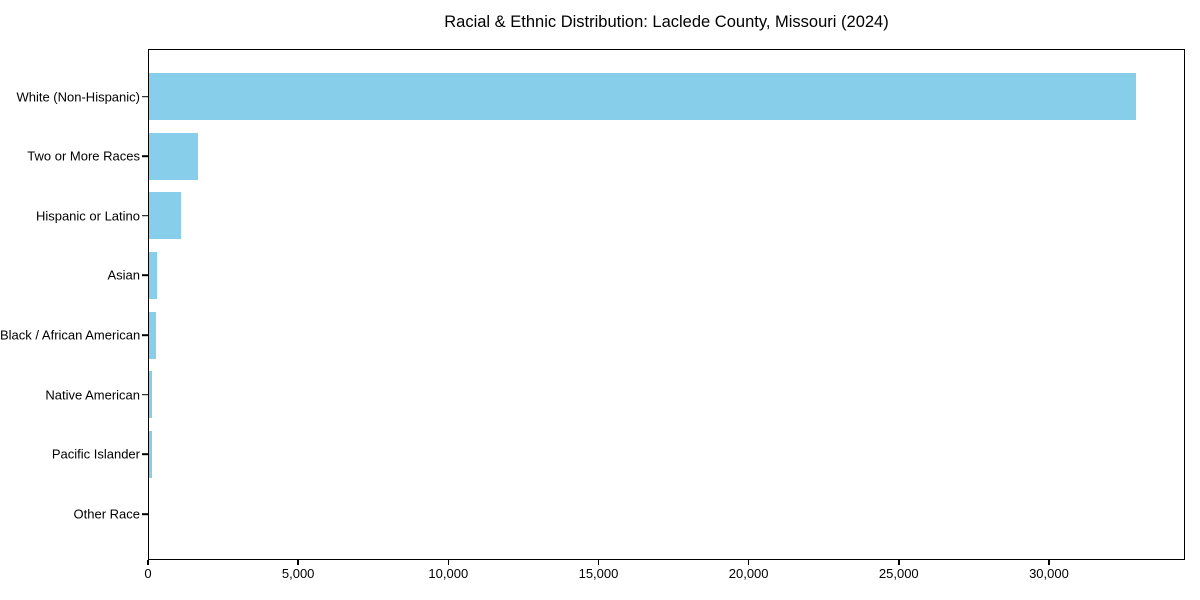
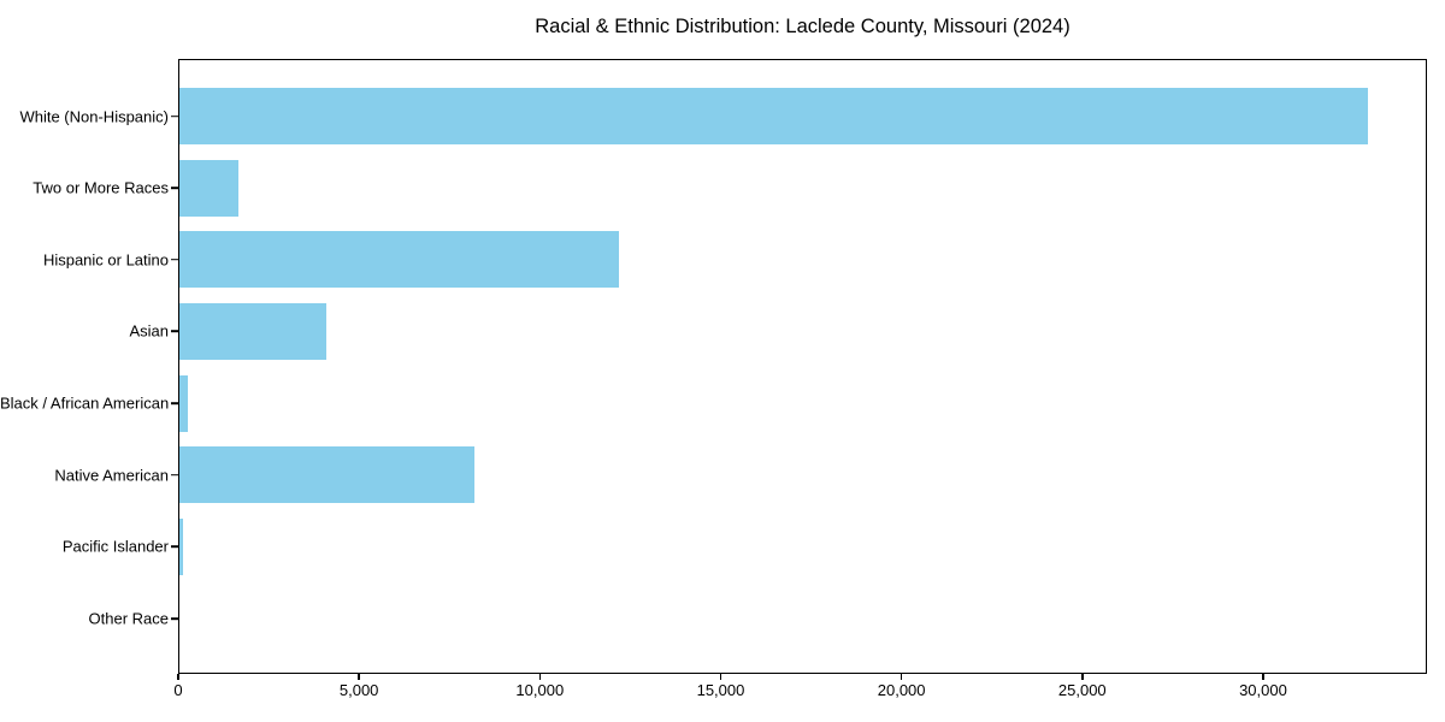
Hispanic or Latino: 1100 -> 12200
Asian: 300 -> 4100
Native American: 100 -> 8200
